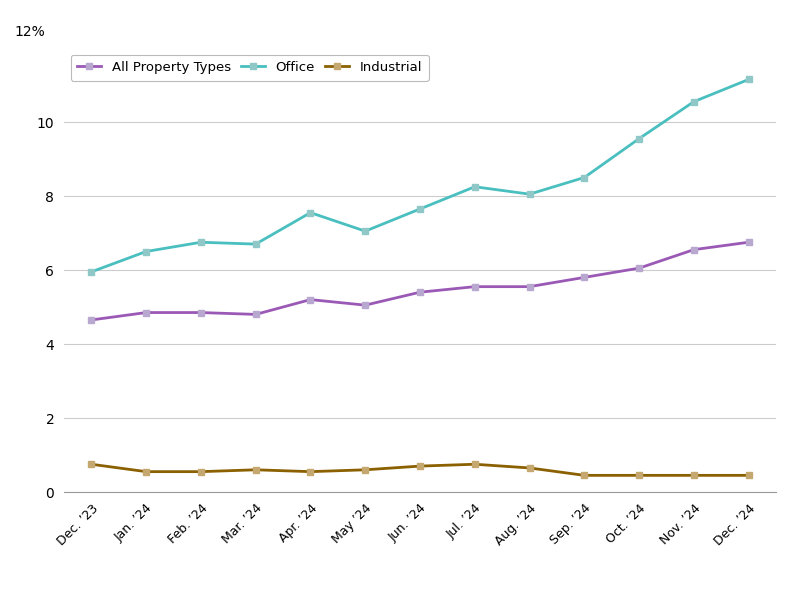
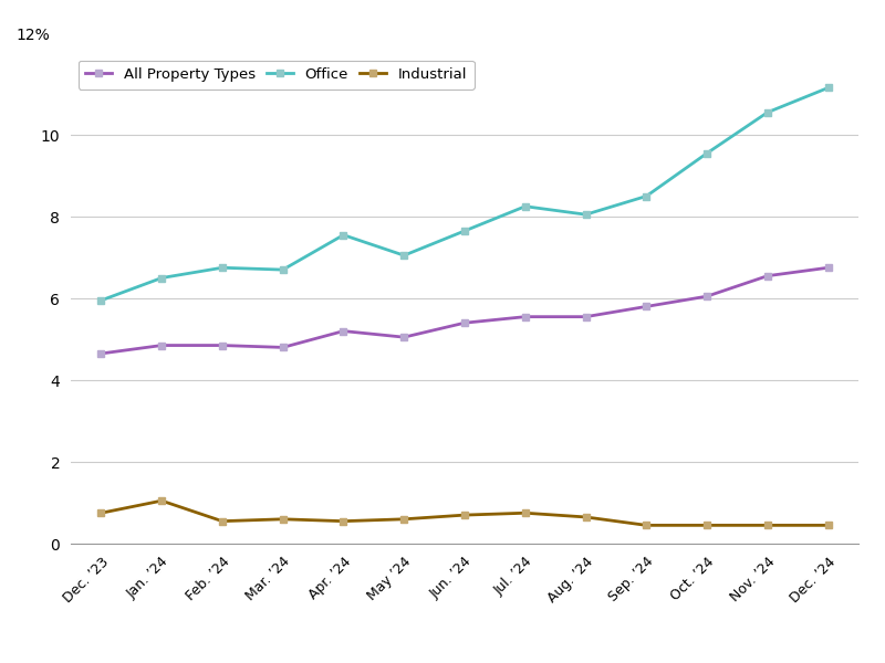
Industrial/Jan. ’24: 0.55 -> 1.05
